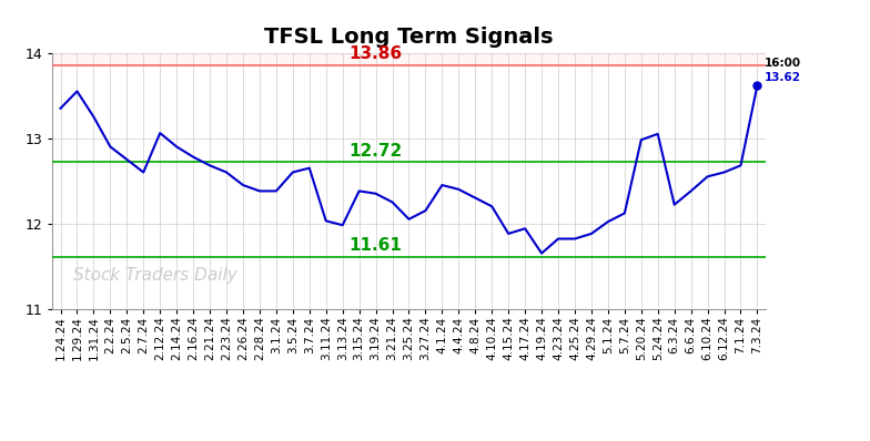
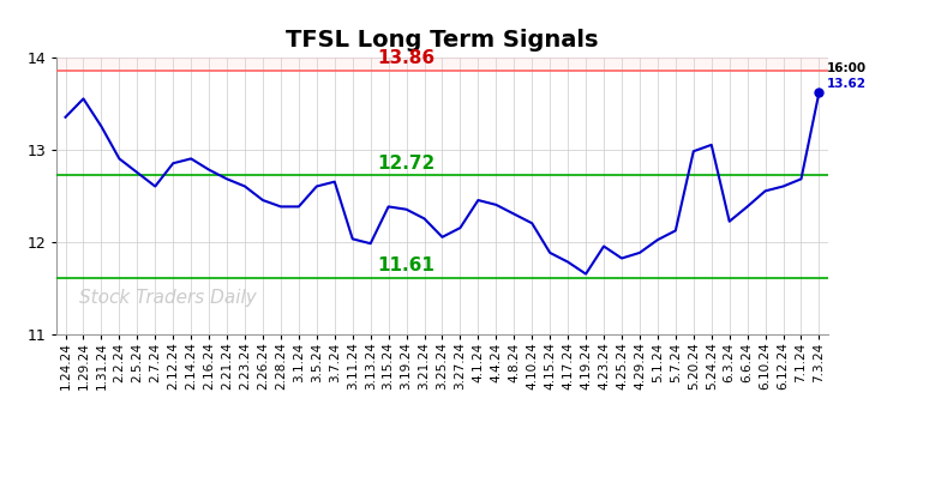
2.12.24: 13.06 -> 12.85
4.17.24: 11.94 -> 11.78
4.23.24: 11.82 -> 11.95
